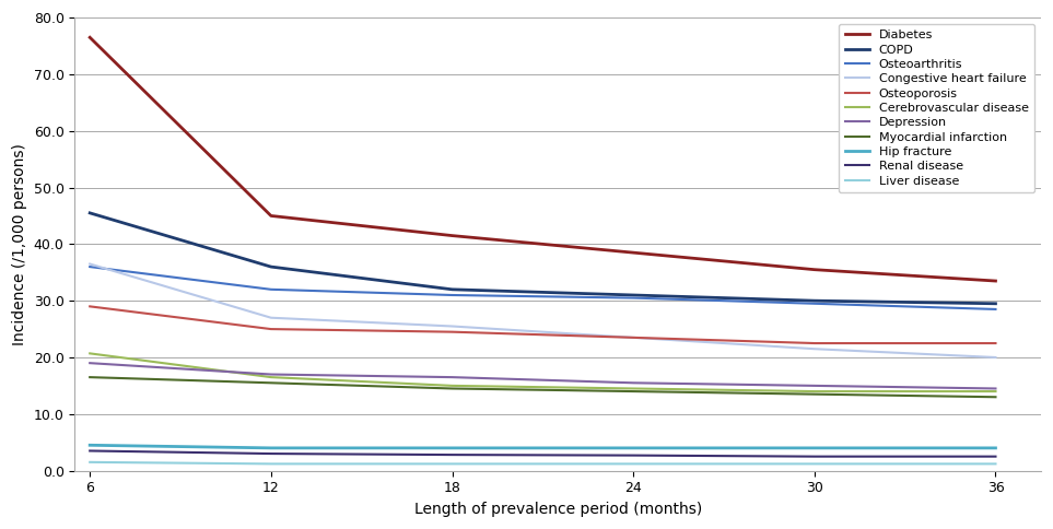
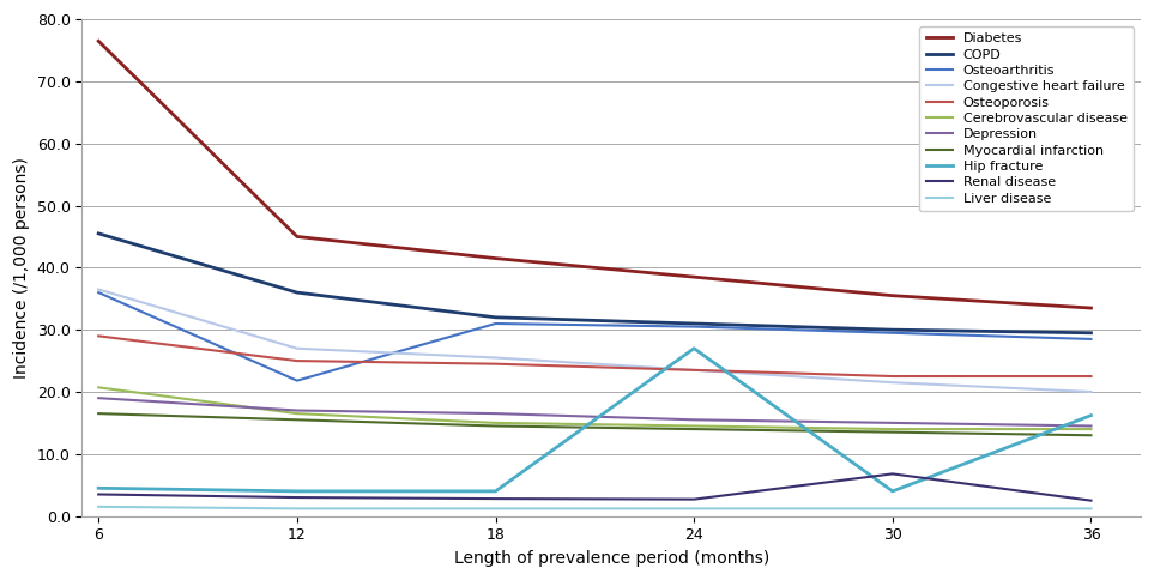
Osteoarthritis/12: 32.0 -> 21.8
Hip fracture/24: 4.0 -> 27.0
Renal disease/30: 2.5 -> 6.8
Hip fracture/36: 4.0 -> 16.2
